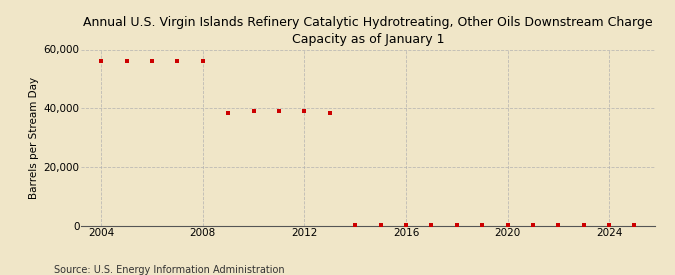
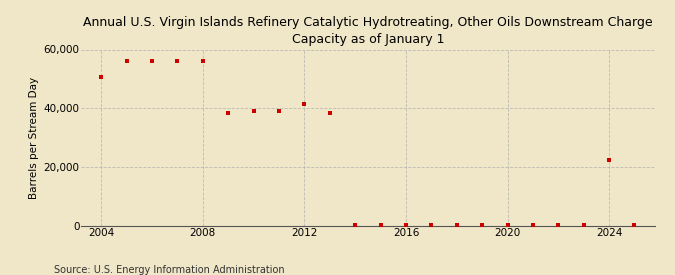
2004: 56,000 -> 50,500
2012: 39,000 -> 41,500
2024: 200 -> 22,500
